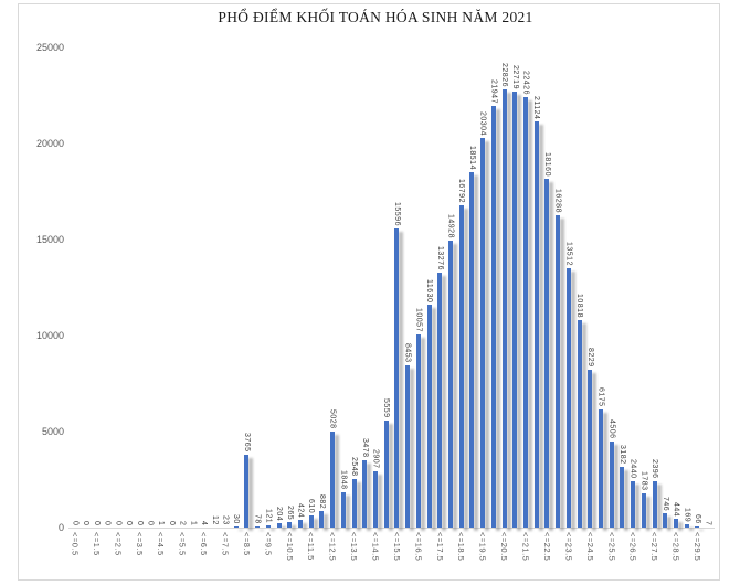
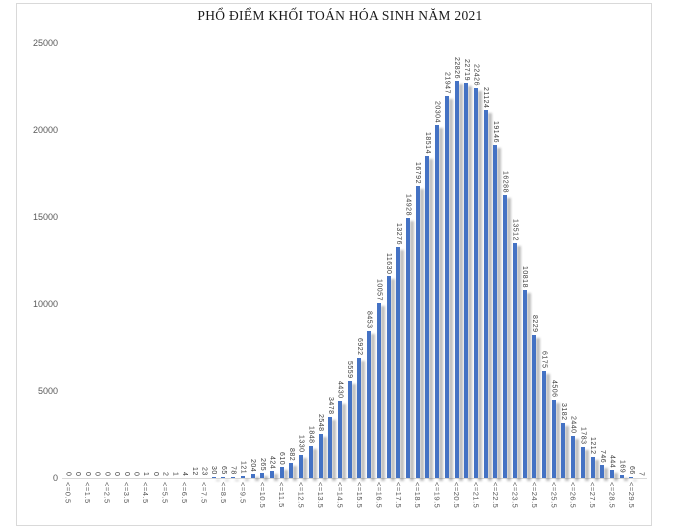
<=8.5: 3765 -> 65
<=12.5: 5028 -> 1330
<=14.5: 2907 -> 4430
<=15.5: 15596 -> 6922
<=22.5: 18160 -> 19146
<=27.5: 2396 -> 1212
